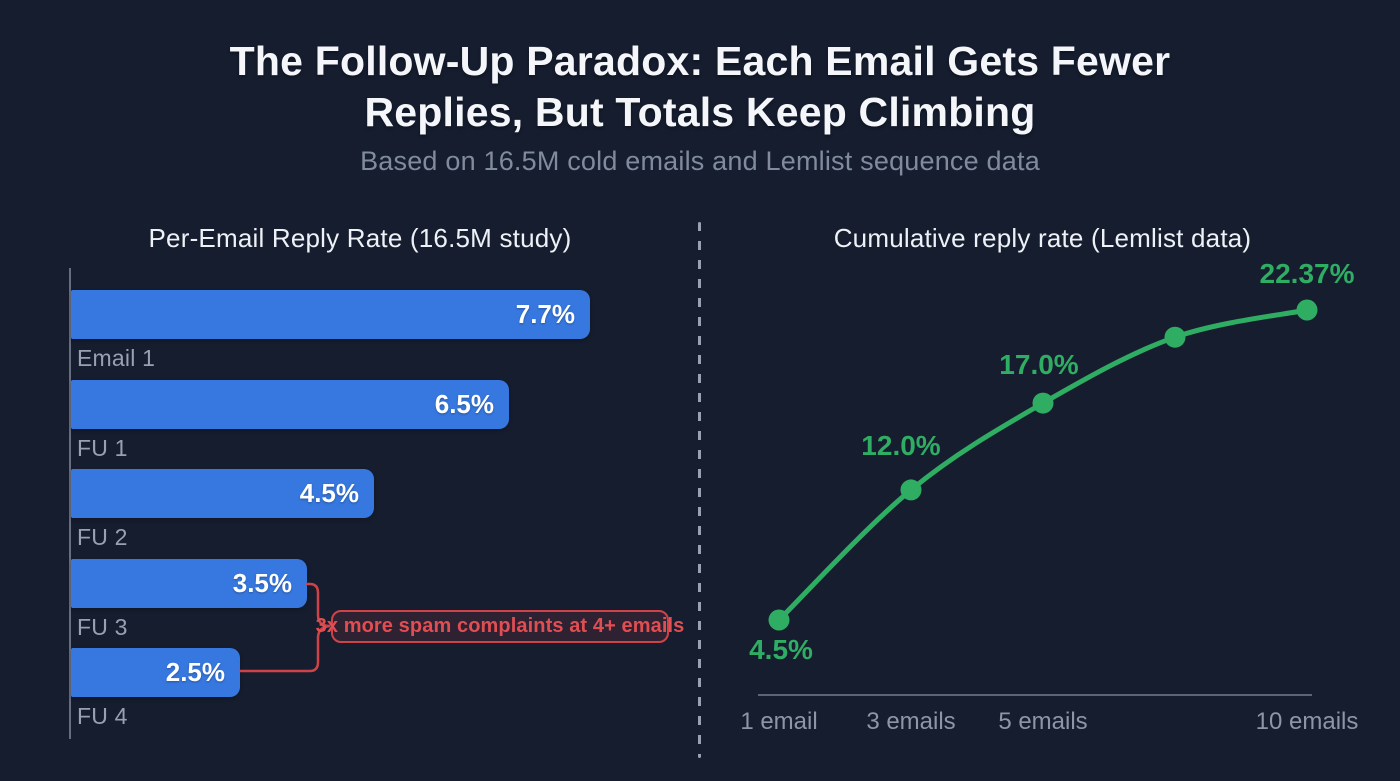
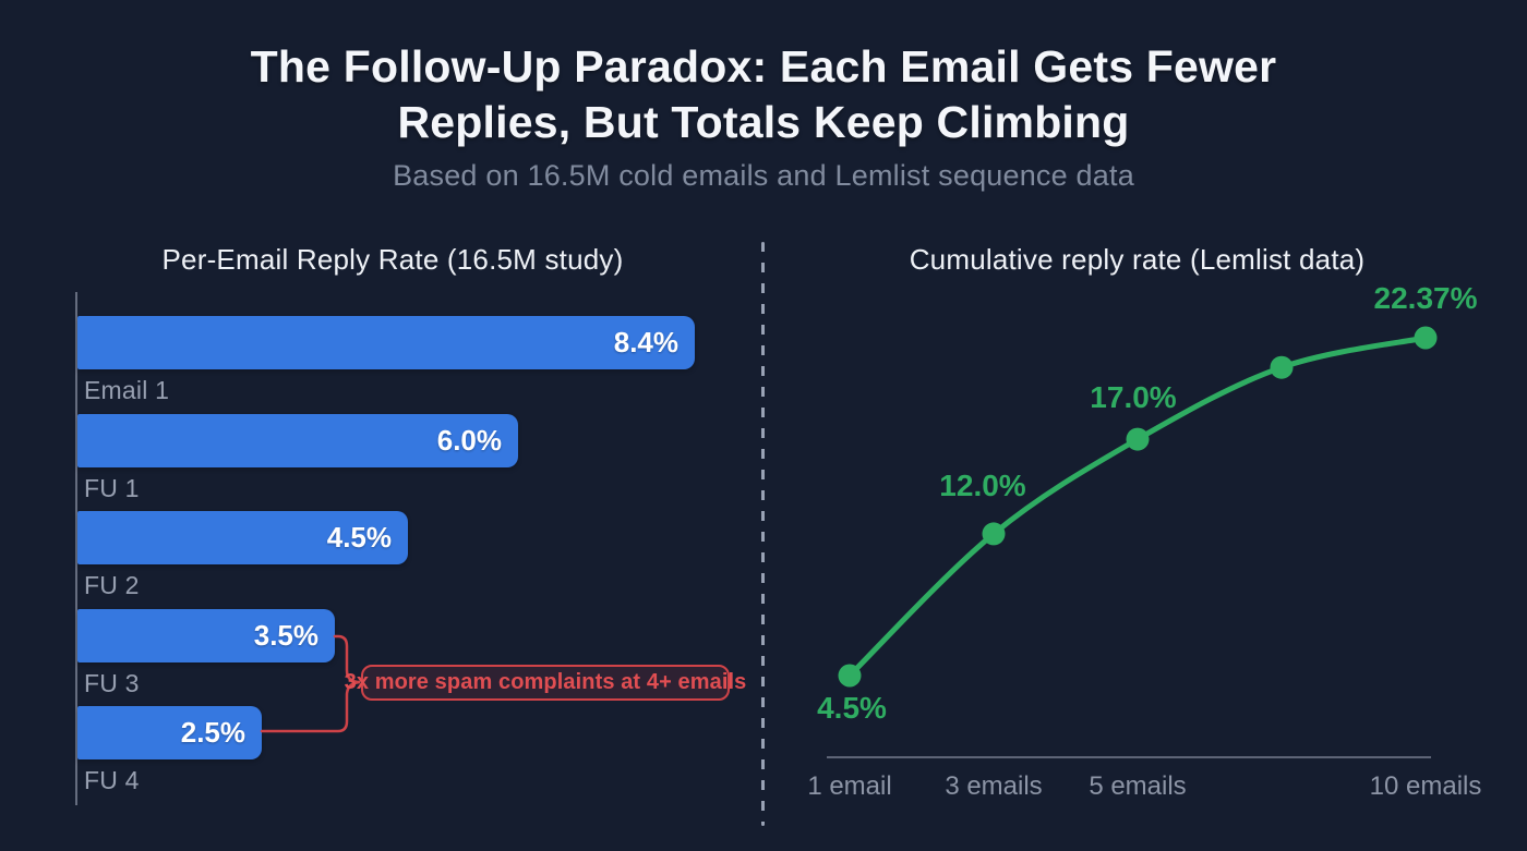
Per-Email Reply Rate (16.5M study)/Email 1: 7.7% -> 8.4%
Per-Email Reply Rate (16.5M study)/FU 1: 6.5% -> 6.0%
